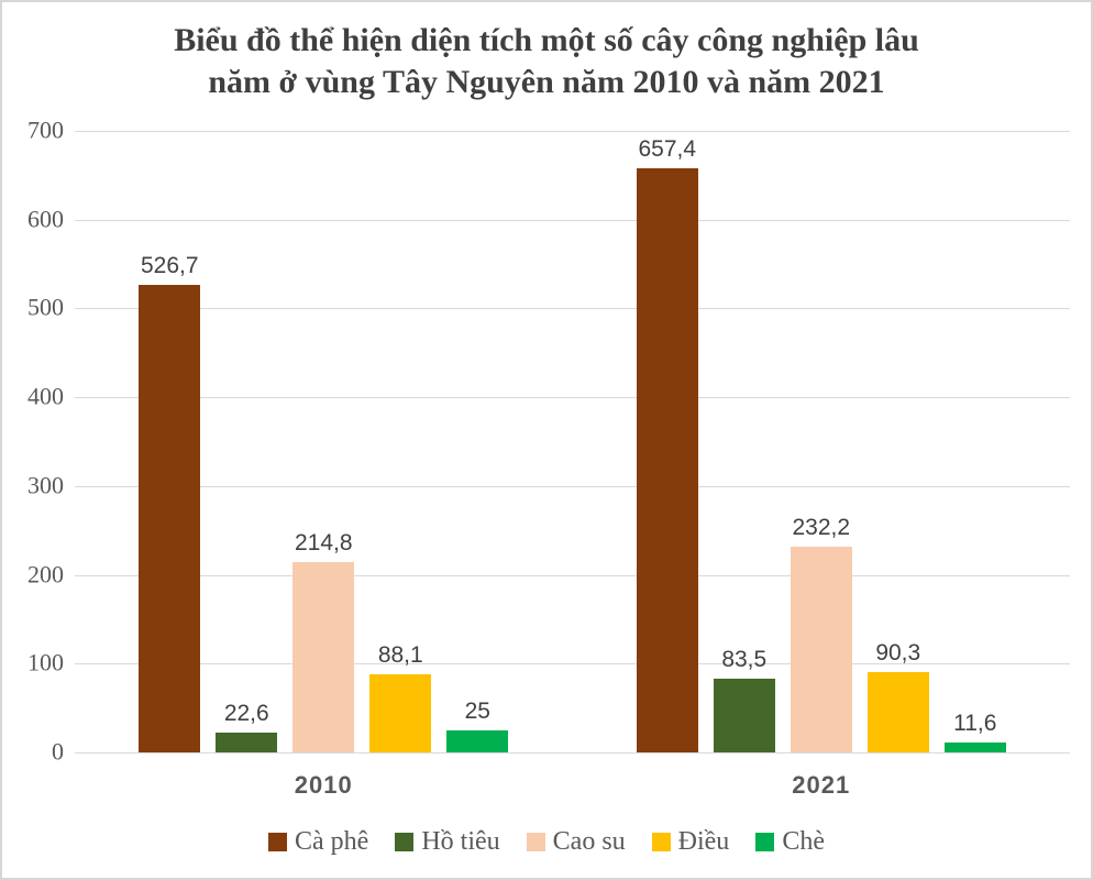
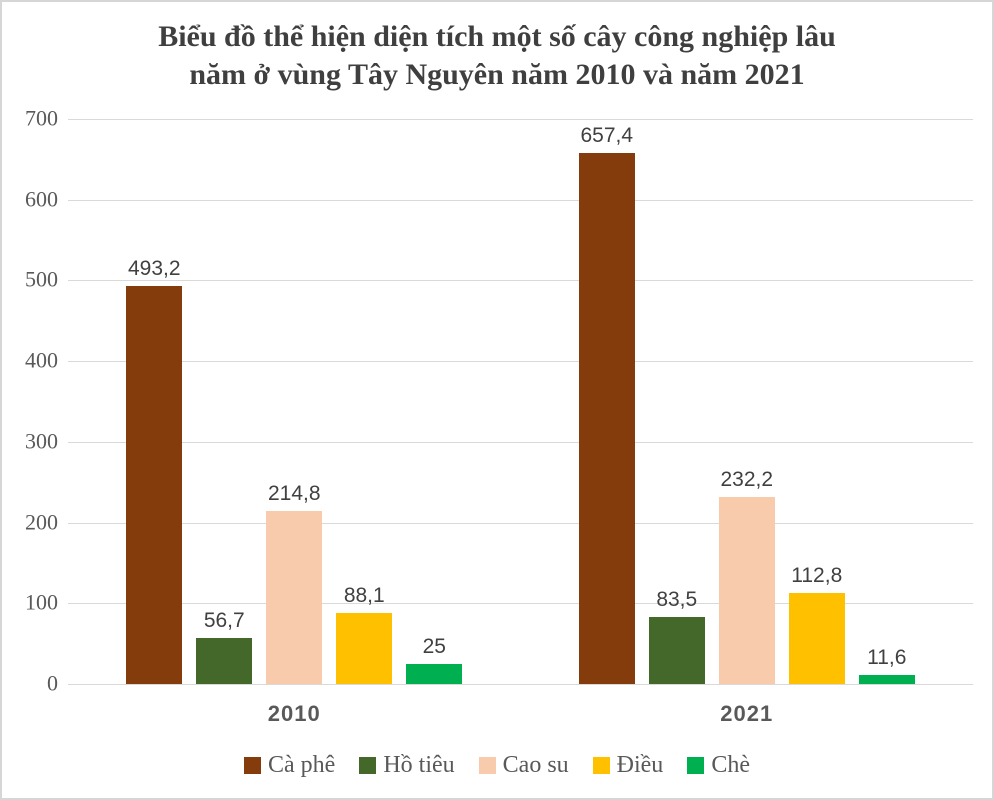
Cà phê/2010: 526,7 -> 493,2
Hồ tiêu/2010: 22,6 -> 56,7
Điều/2021: 90,3 -> 112,8
